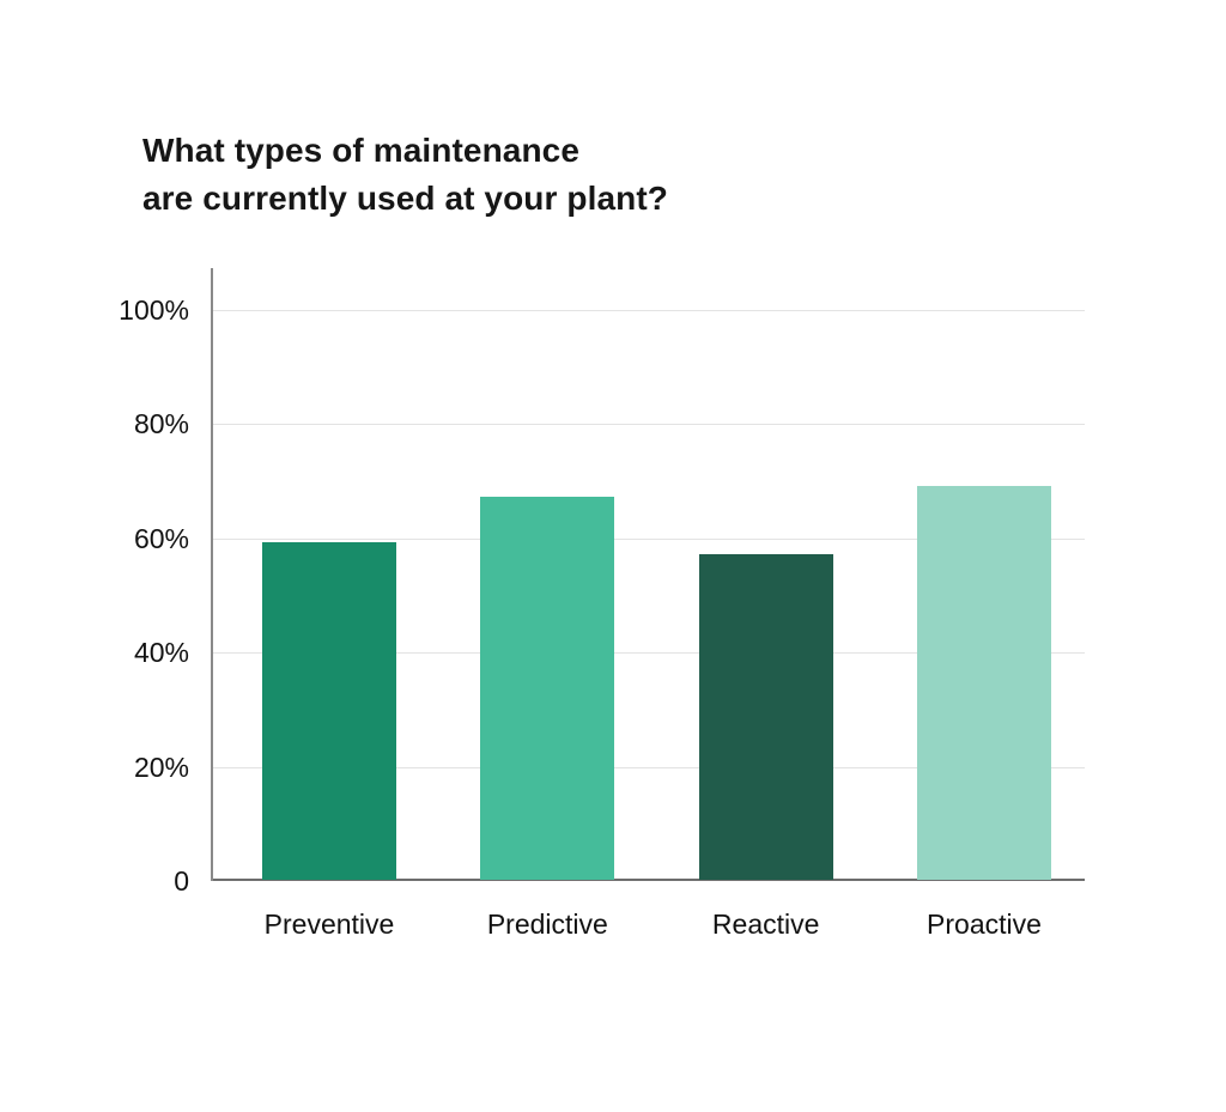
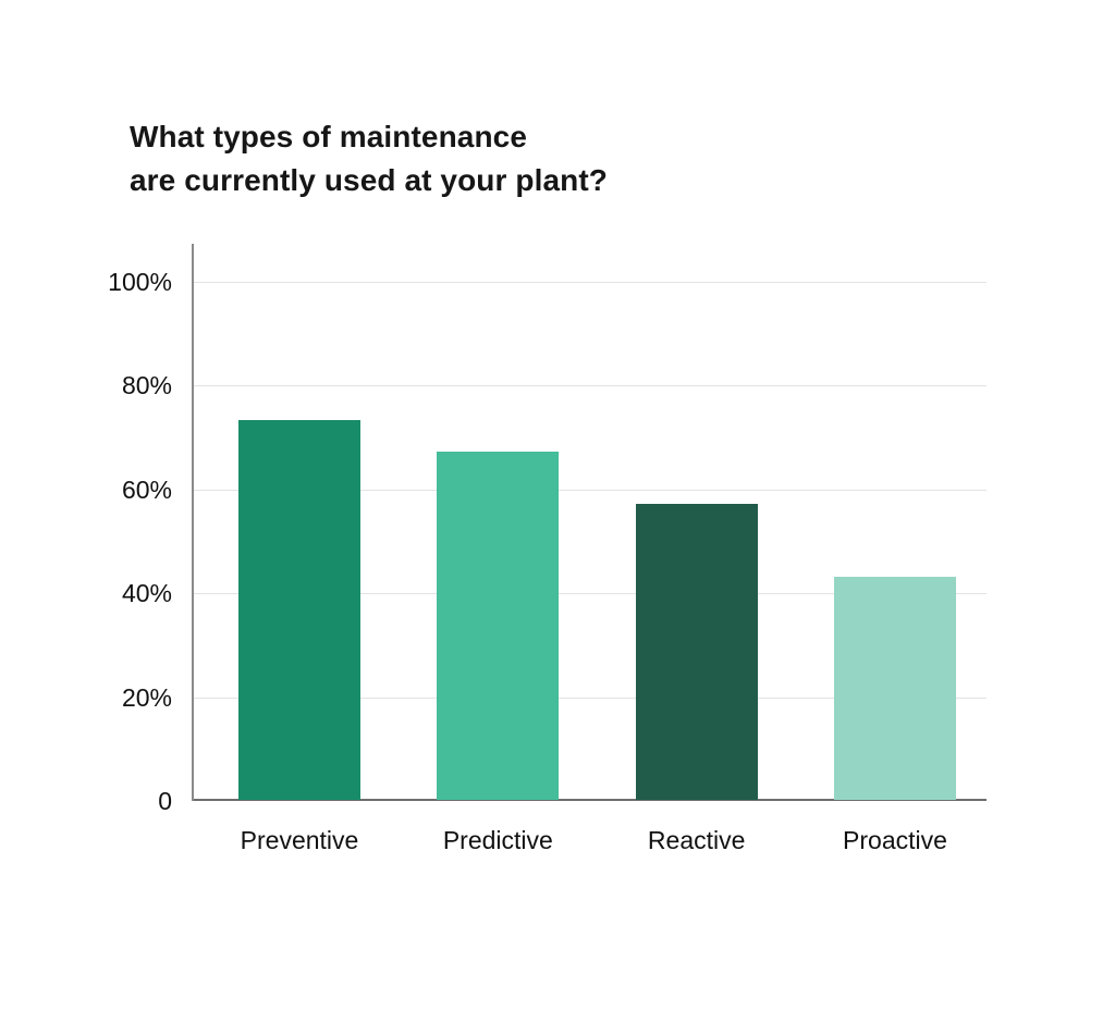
Preventive: 59% -> 73%
Proactive: 69% -> 43%
